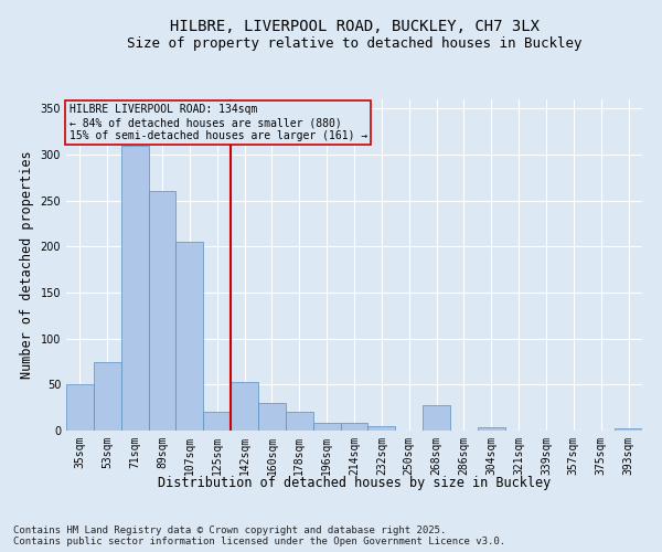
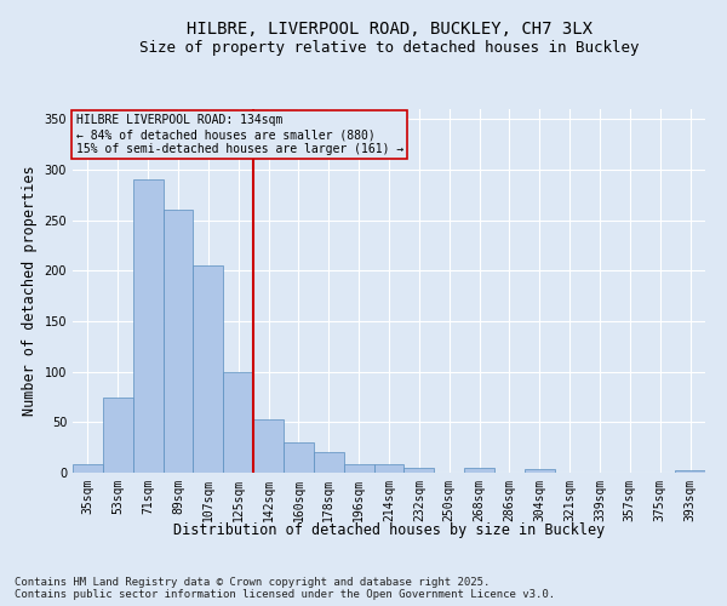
35sqm: 50 -> 8
71sqm: 310 -> 290
125sqm: 20 -> 100
268sqm: 28 -> 5
